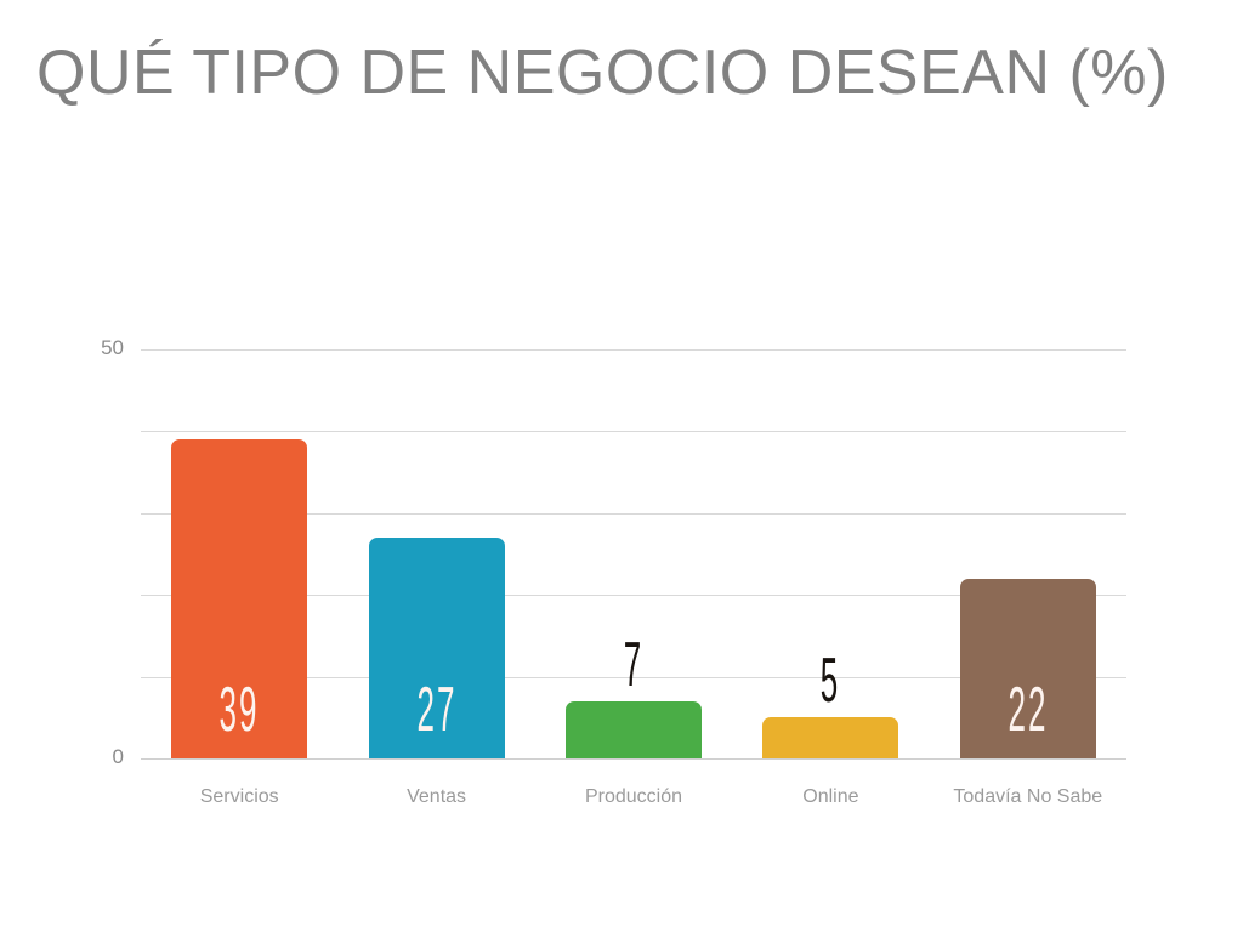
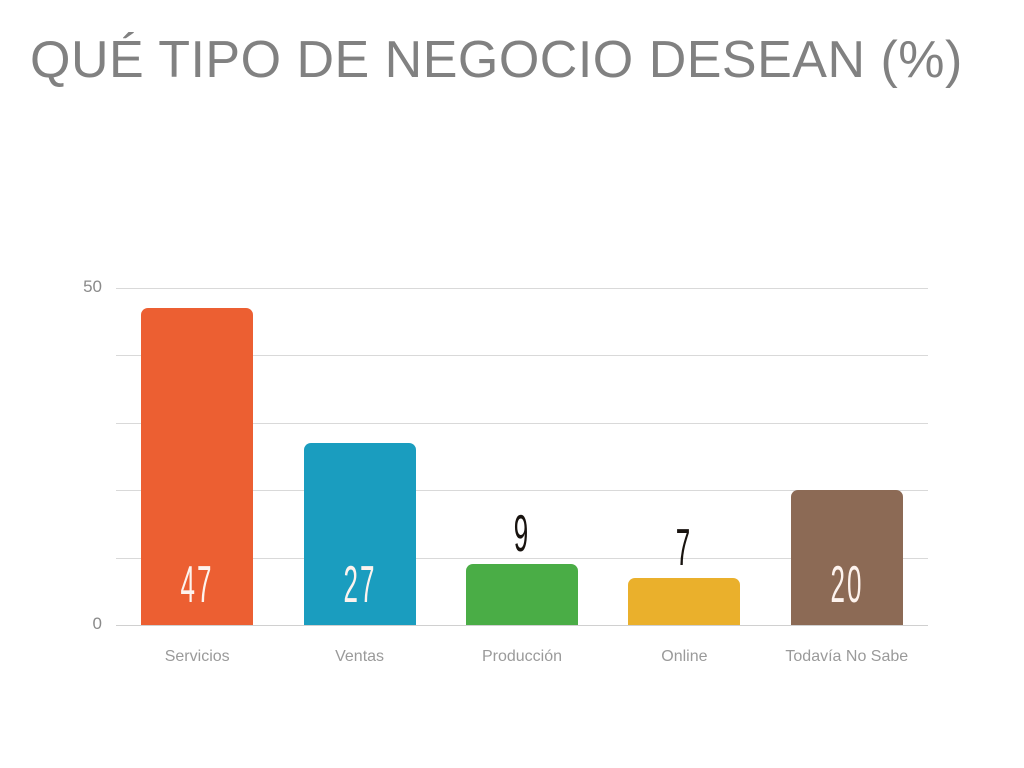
Servicios: 39 -> 47
Producción: 7 -> 9
Online: 5 -> 7
Todavía No Sabe: 22 -> 20
